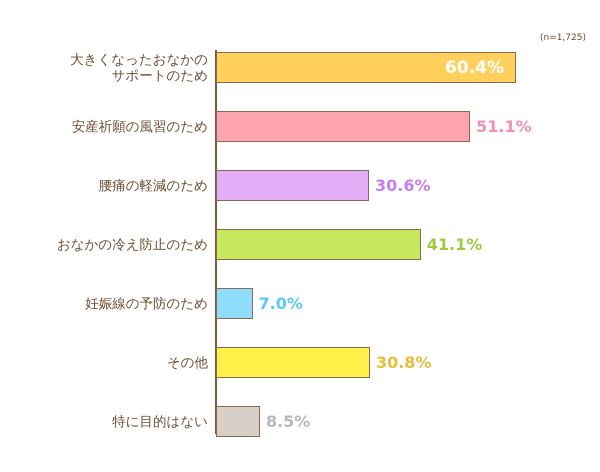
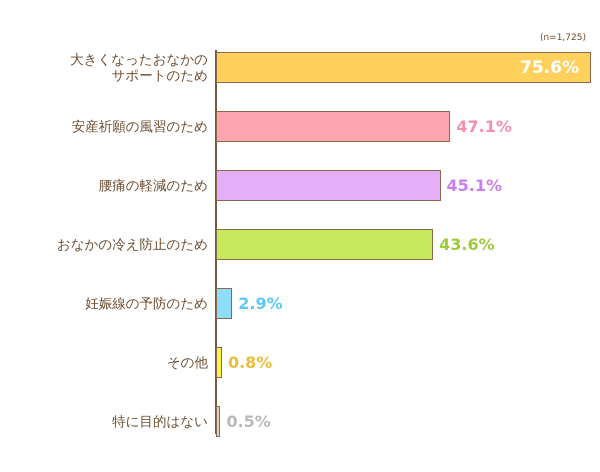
大きくなったおなかの サポートのため: 60.4% -> 75.6%
安産祈願の風習のため: 51.1% -> 47.1%
腰痛の軽減のため: 30.6% -> 45.1%
おなかの冷え防止のため: 41.1% -> 43.6%
妊娠線の予防のため: 7.0% -> 2.9%
その他: 30.8% -> 0.8%
特に目的はない: 8.5% -> 0.5%
